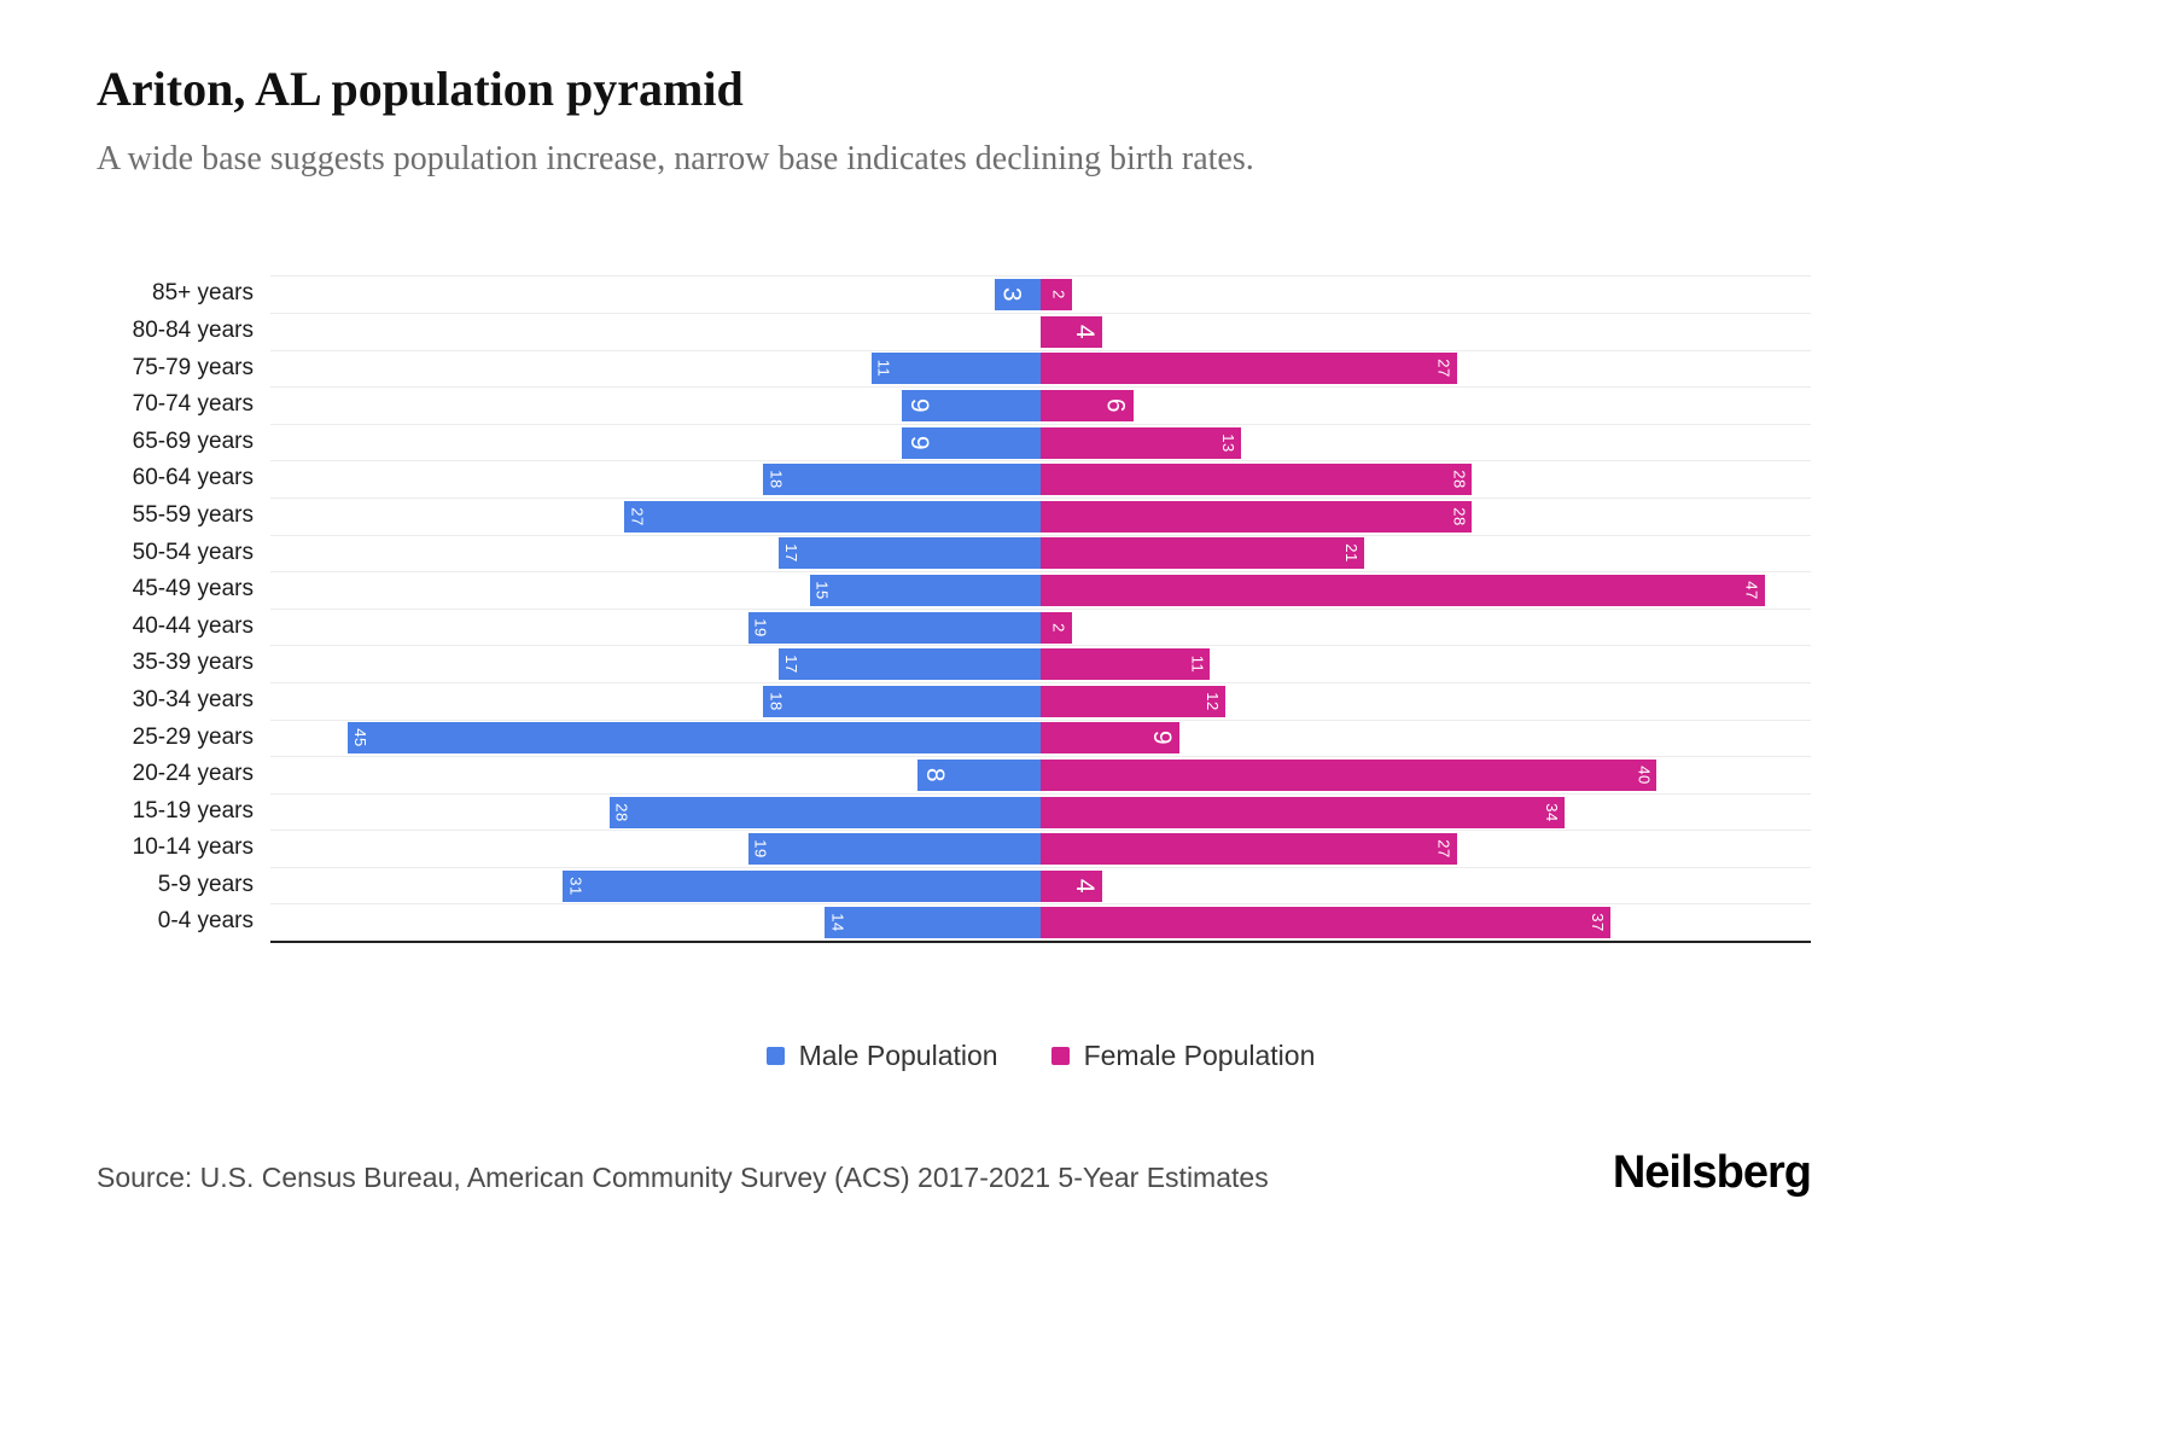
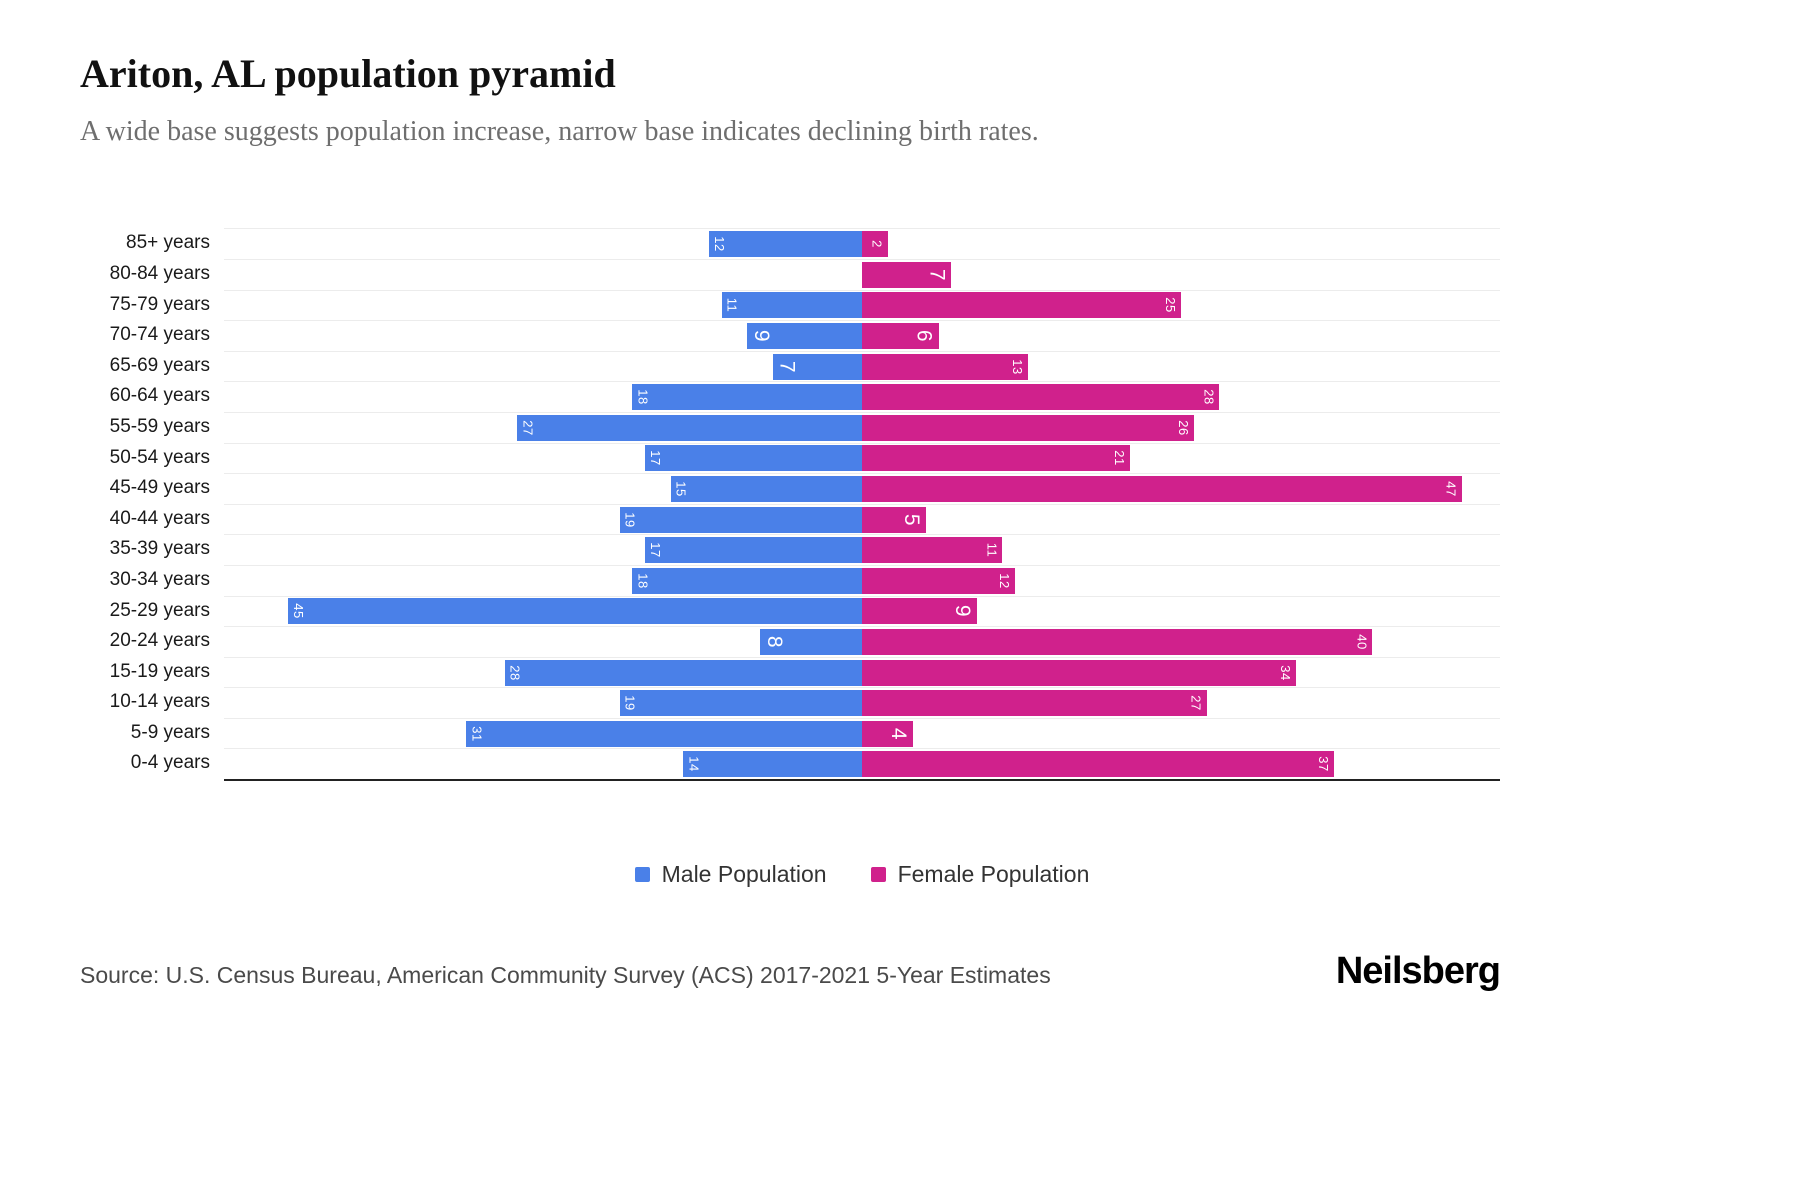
Male Population/85+ years: 3 -> 12
Female Population/80-84 years: 4 -> 7
Female Population/75-79 years: 27 -> 25
Male Population/65-69 years: 9 -> 7
Female Population/55-59 years: 28 -> 26
Female Population/40-44 years: 2 -> 5
